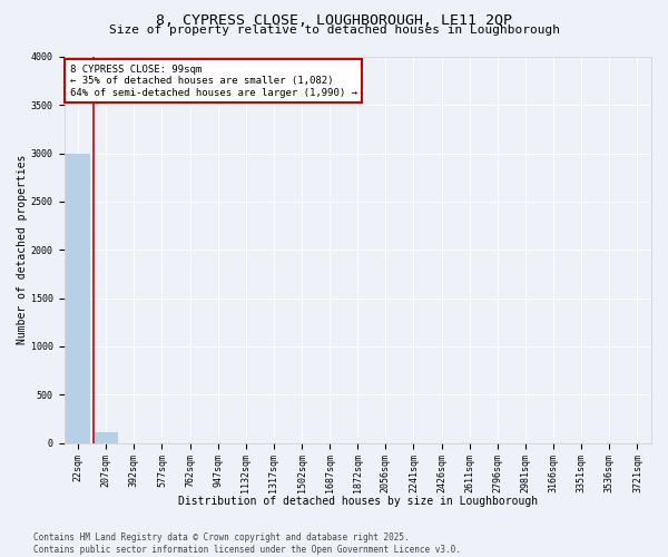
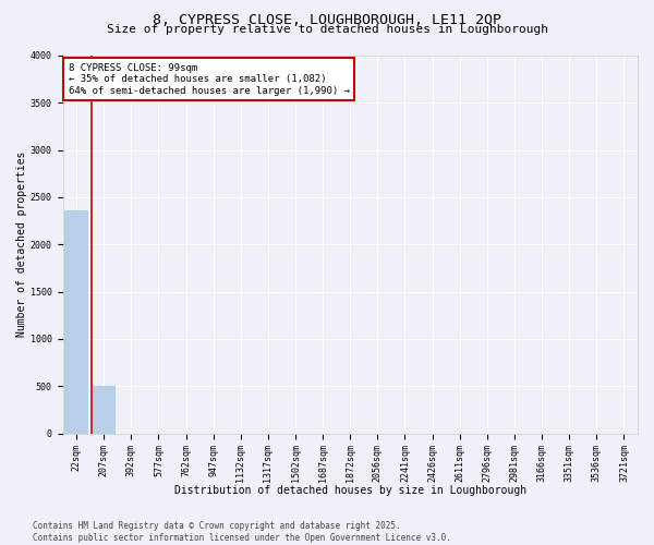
22sqm: 3000 -> 2360
207sqm: 110 -> 500
